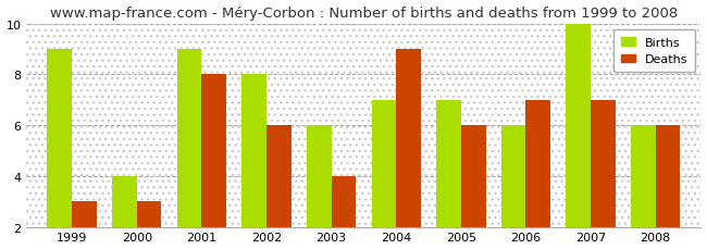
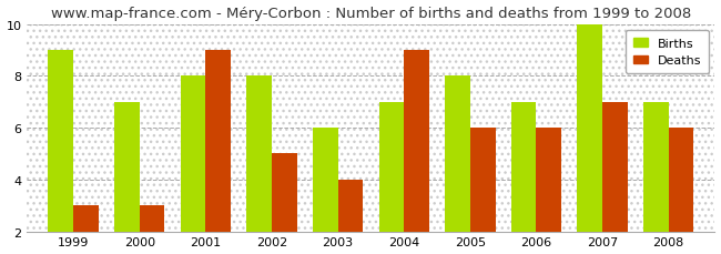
Births/2000: 4 -> 7
Births/2001: 9 -> 8
Deaths/2001: 8 -> 9
Deaths/2002: 6 -> 5
Births/2005: 7 -> 8
Births/2006: 6 -> 7
Deaths/2006: 7 -> 6
Births/2008: 6 -> 7
